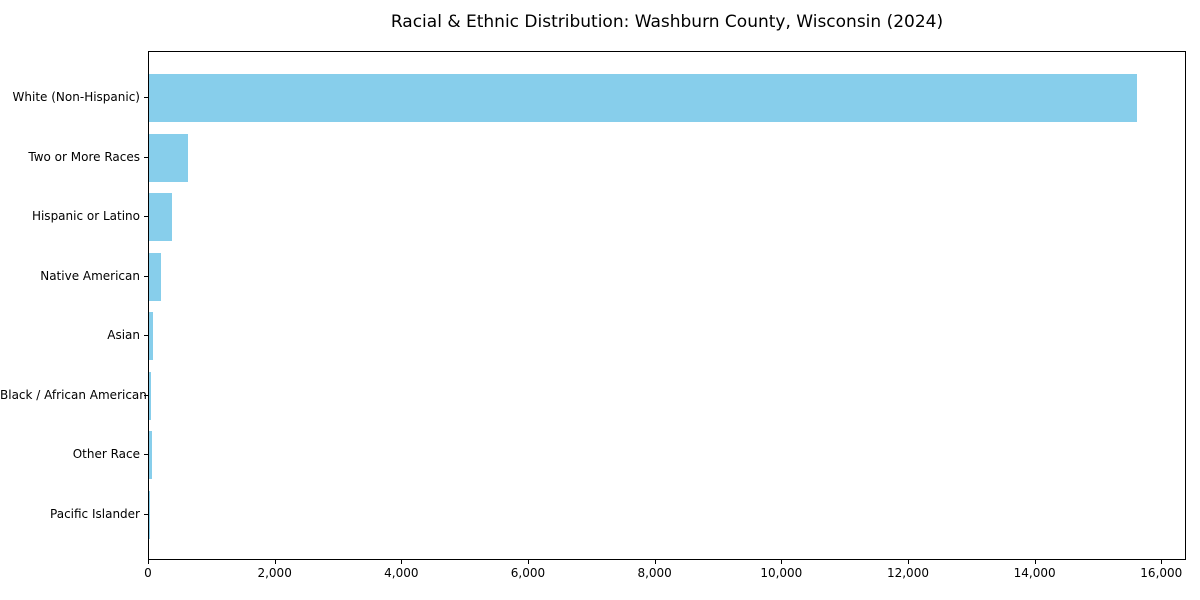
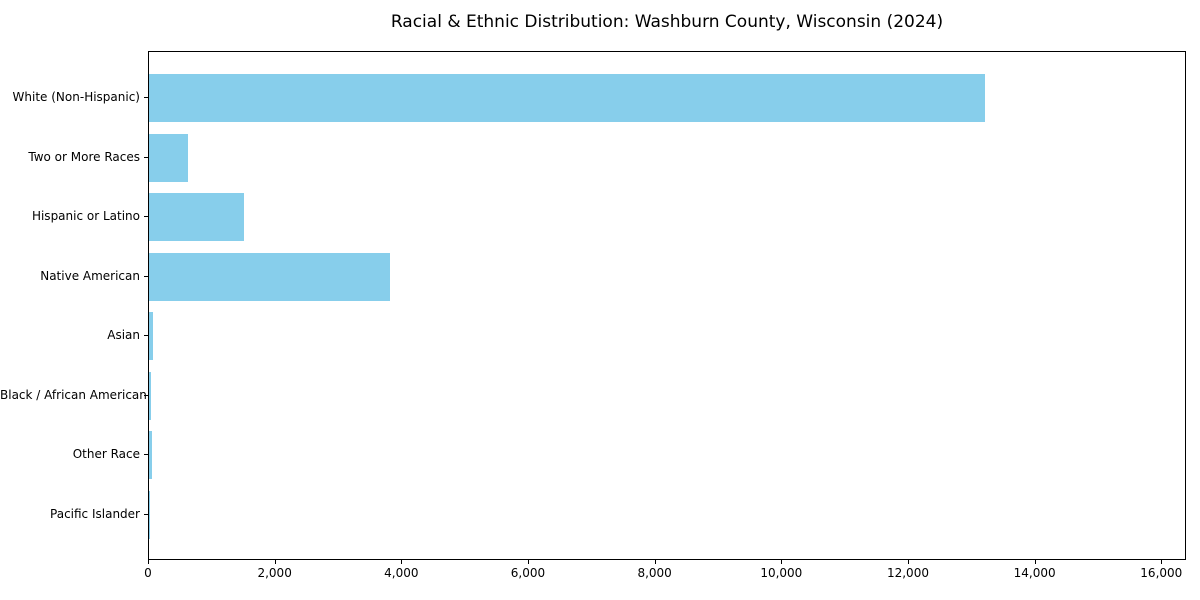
White (Non-Hispanic): 15600 -> 13200
Hispanic or Latino: 400 -> 1500
Native American: 200 -> 3800
